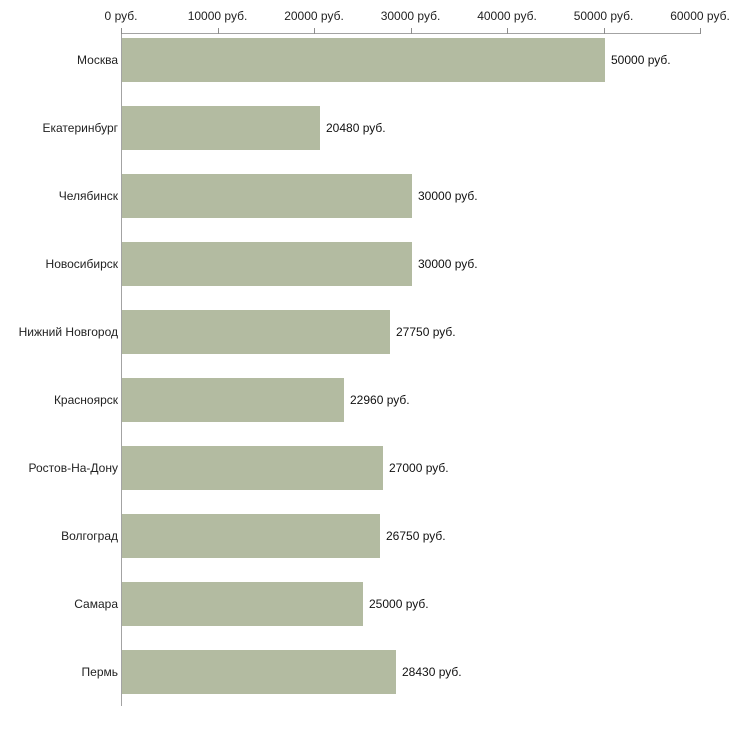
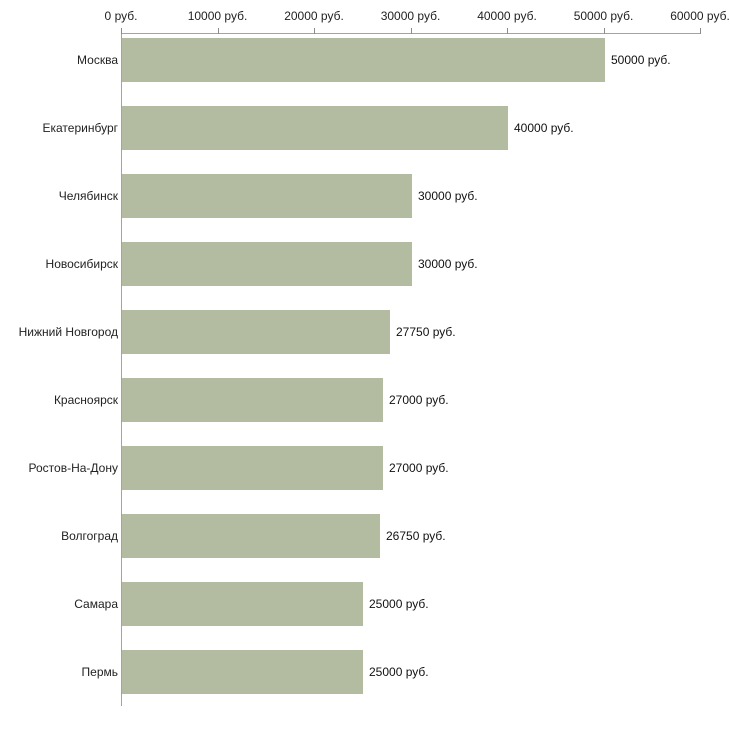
Екатеринбург: 20480 -> 40000
Красноярск: 22960 -> 27000
Пермь: 28430 -> 25000
